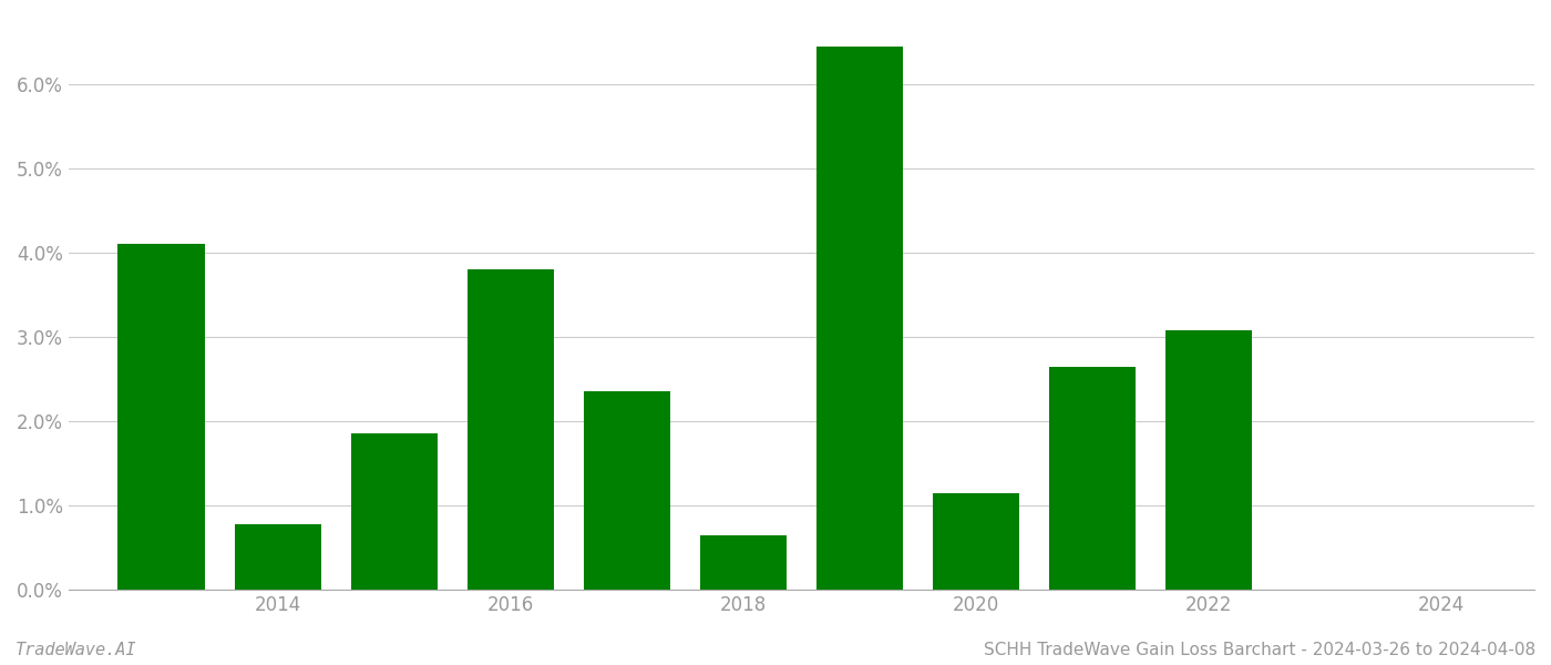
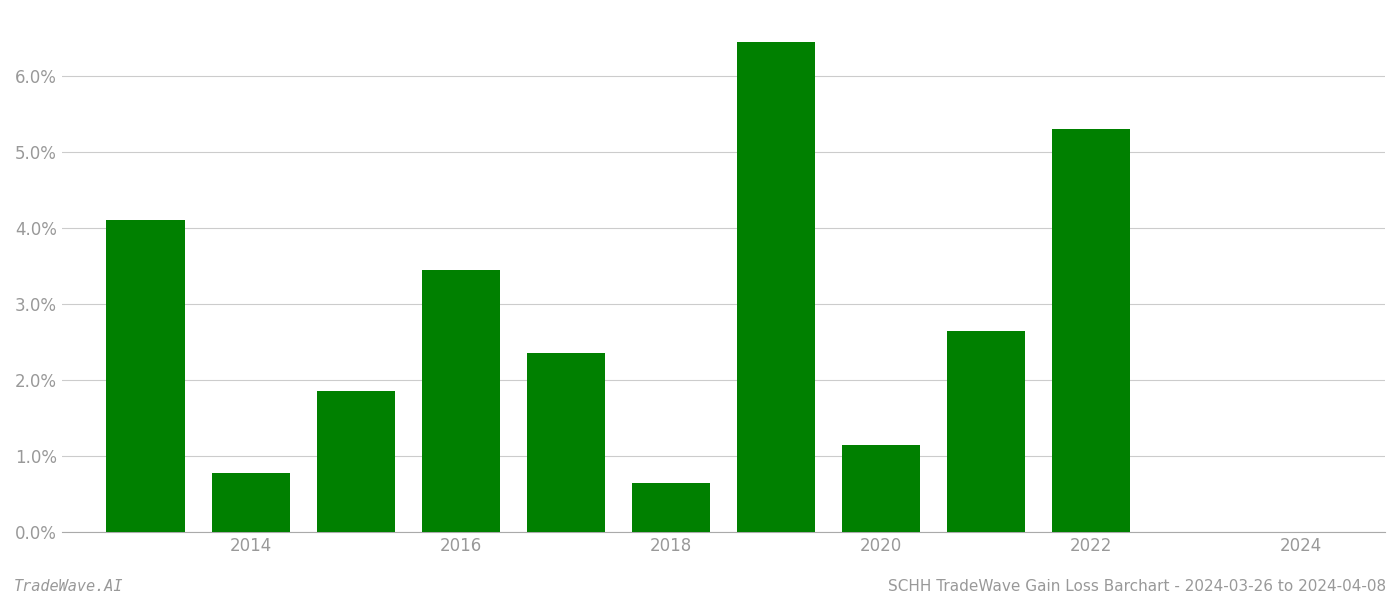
2016: 3.80% -> 3.45%
2022: 3.08% -> 5.30%
